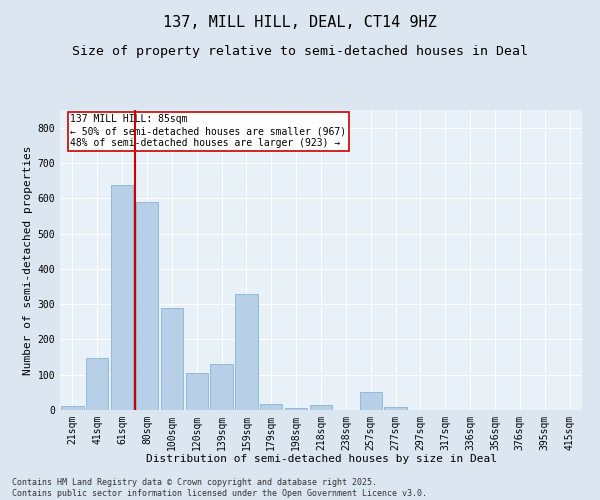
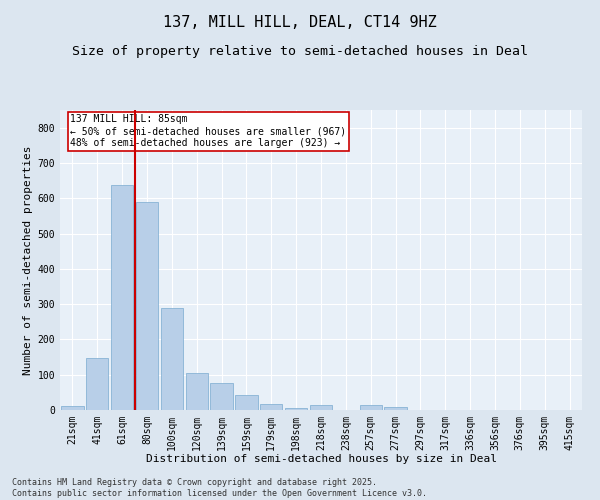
139sqm: 130 -> 77
159sqm: 330 -> 42
257sqm: 50 -> 14
